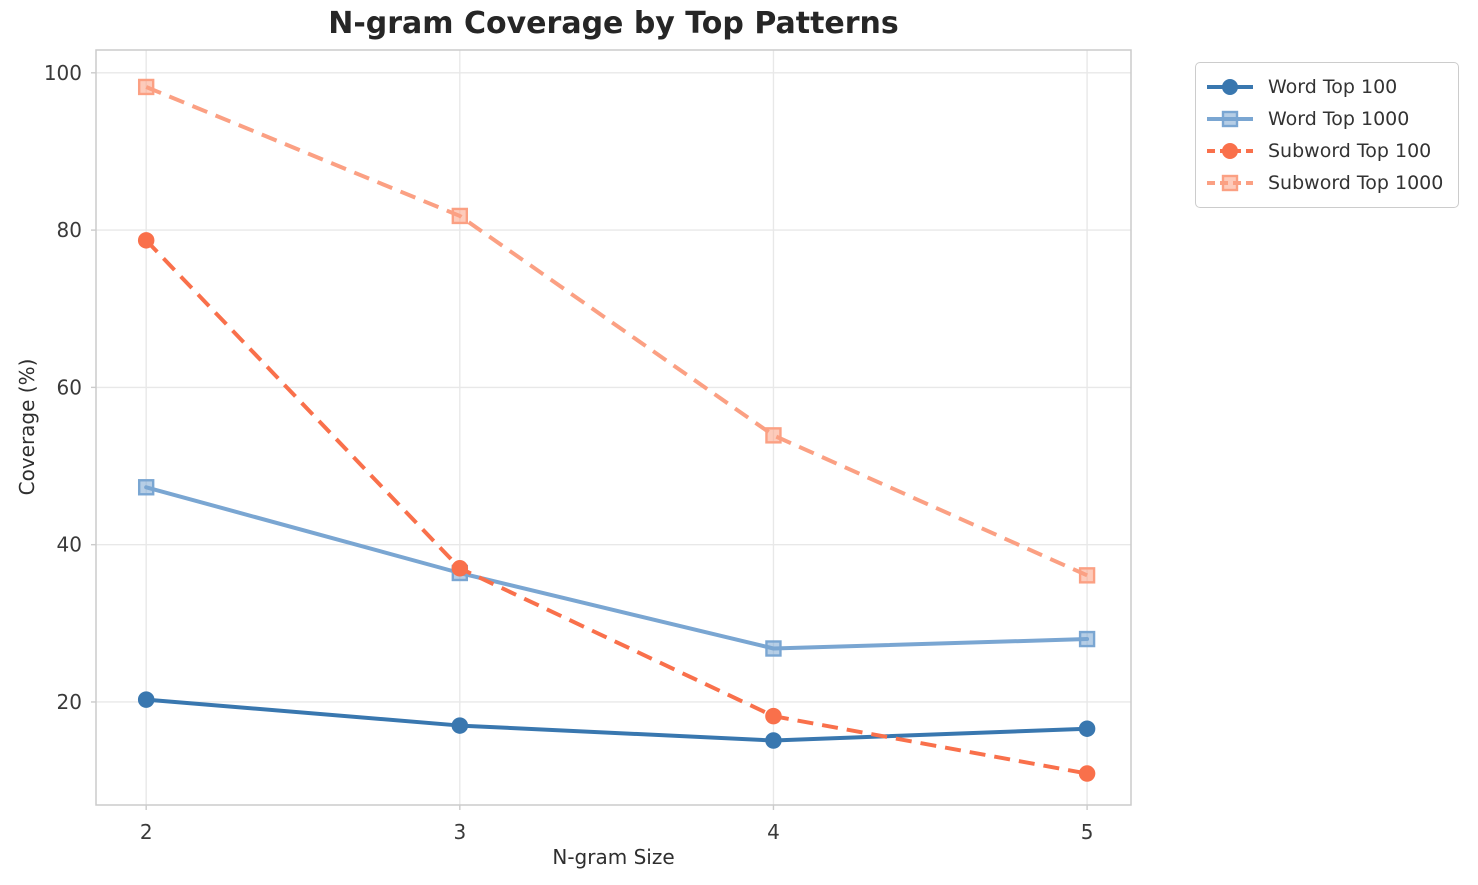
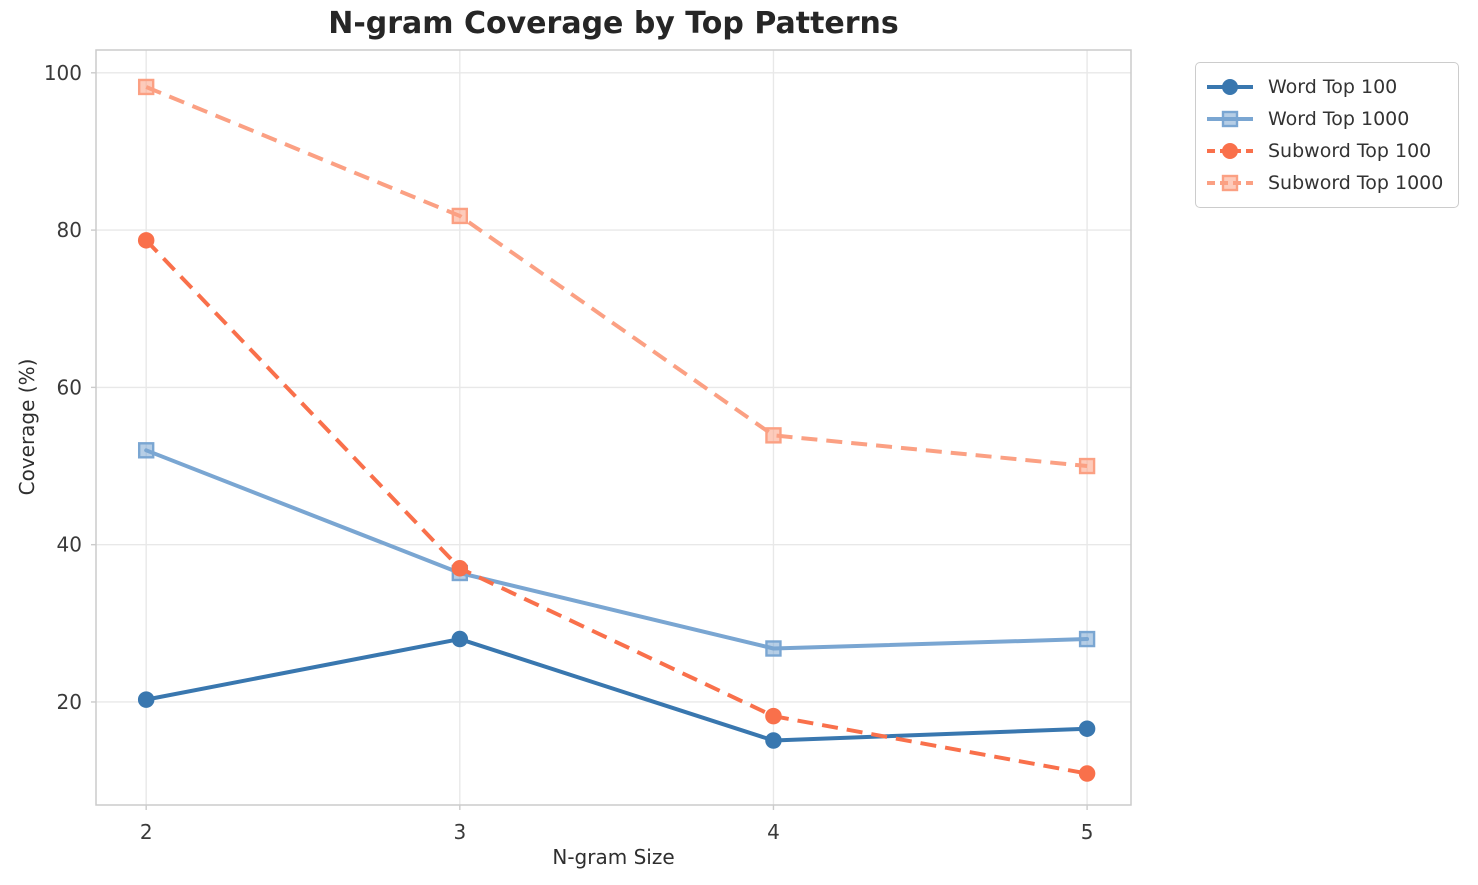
Word Top 1000/2: 47 -> 52
Word Top 100/3: 17 -> 28
Subword Top 1000/5: 36 -> 50
